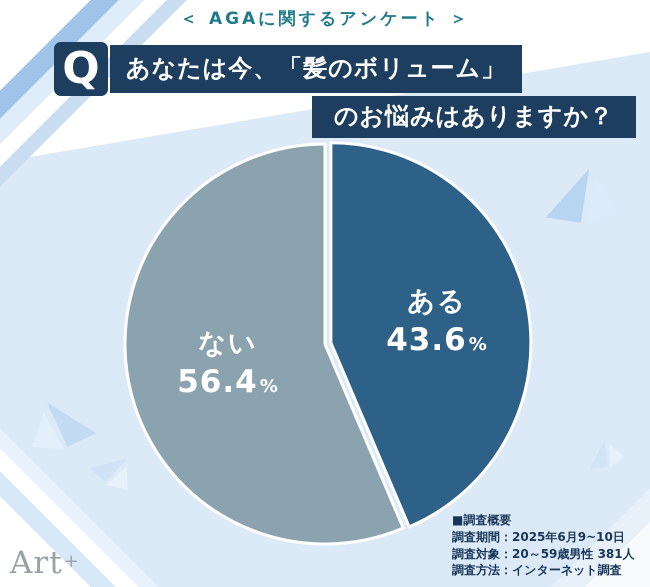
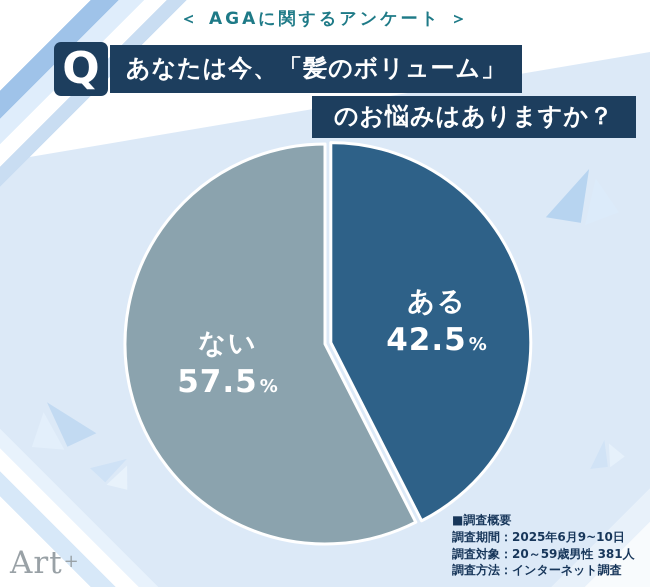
ある: 43.6 -> 42.5
ない: 56.4 -> 57.5
